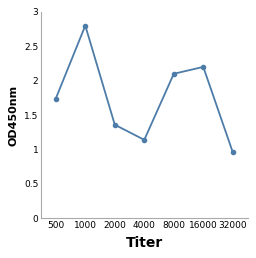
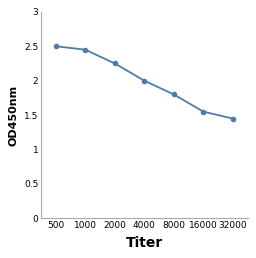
500: 1.74 -> 2.50
1000: 2.80 -> 2.45
2000: 1.36 -> 2.25
4000: 1.14 -> 2.00
8000: 2.10 -> 1.80
16000: 2.20 -> 1.55
32000: 0.96 -> 1.45
